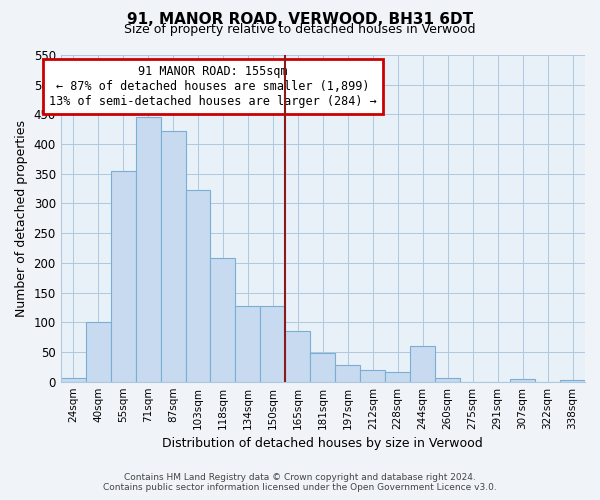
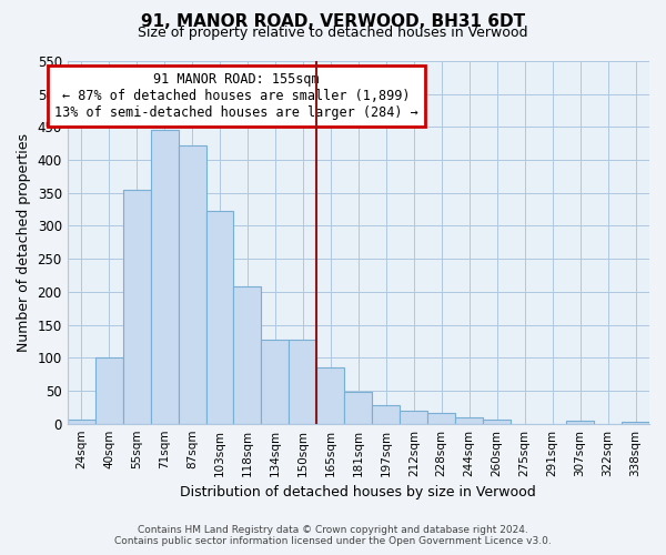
244sqm: 60 -> 9
